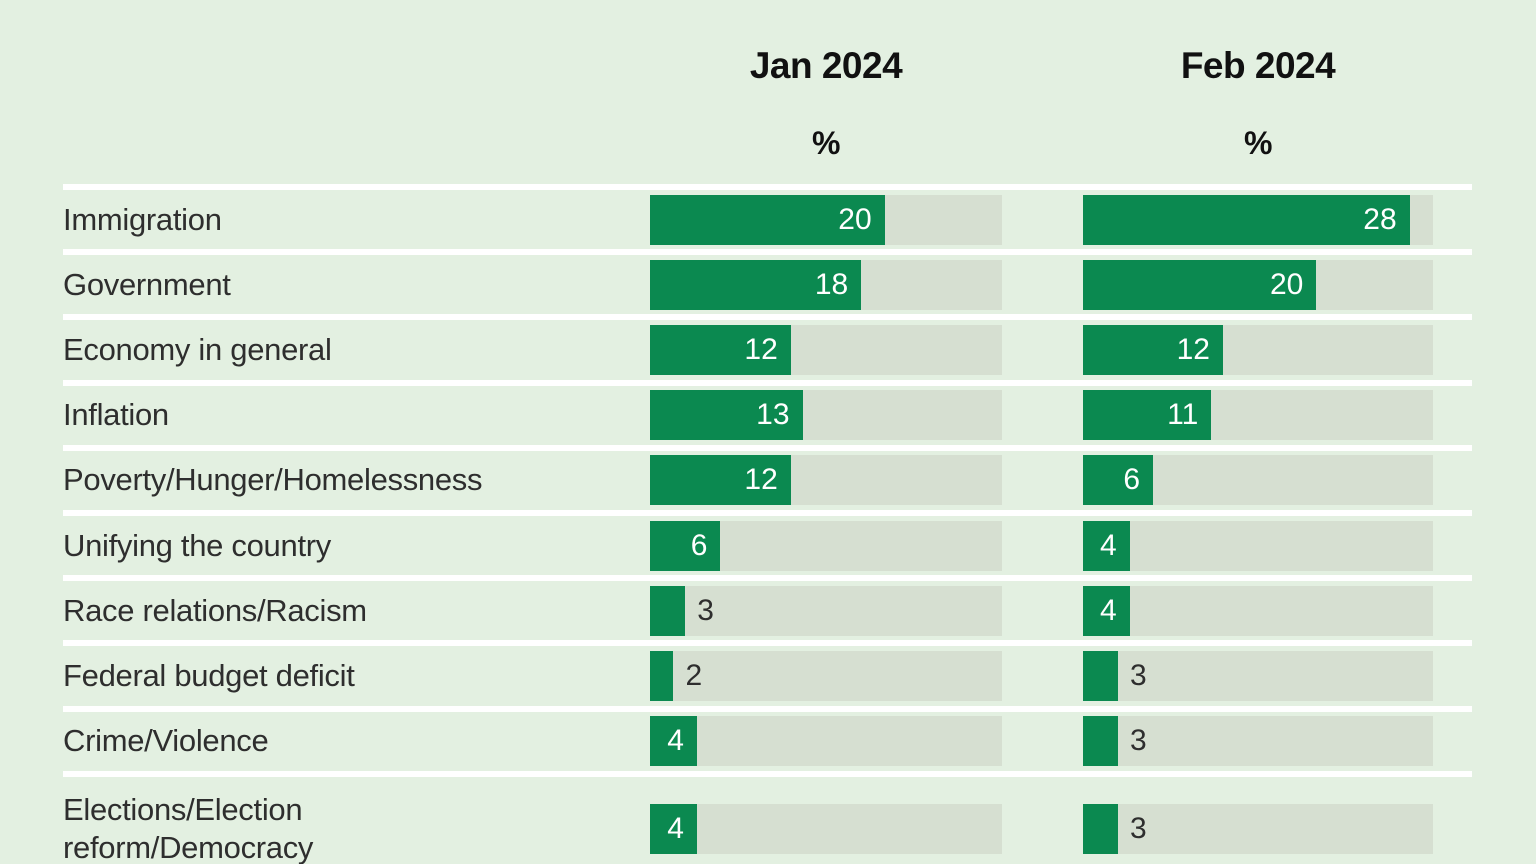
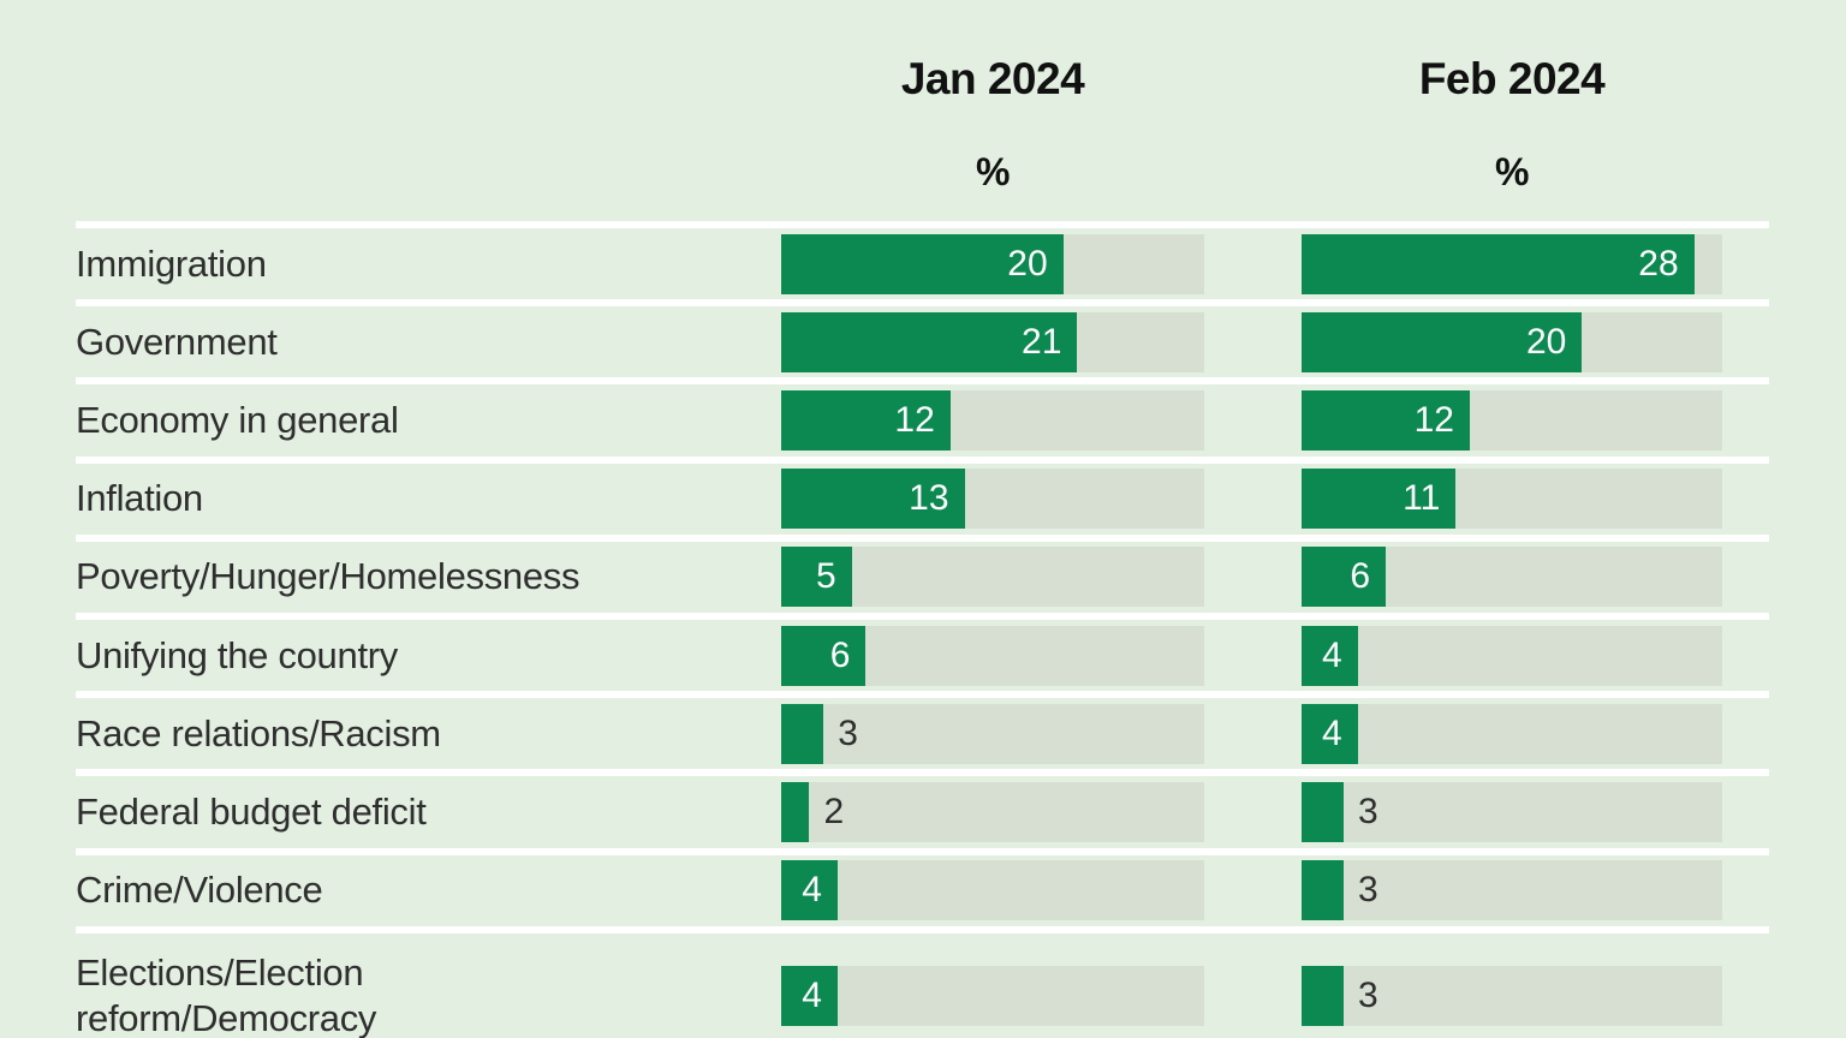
Jan 2024/Government: 18 -> 21
Jan 2024/Poverty/Hunger/Homelessness: 12 -> 5
